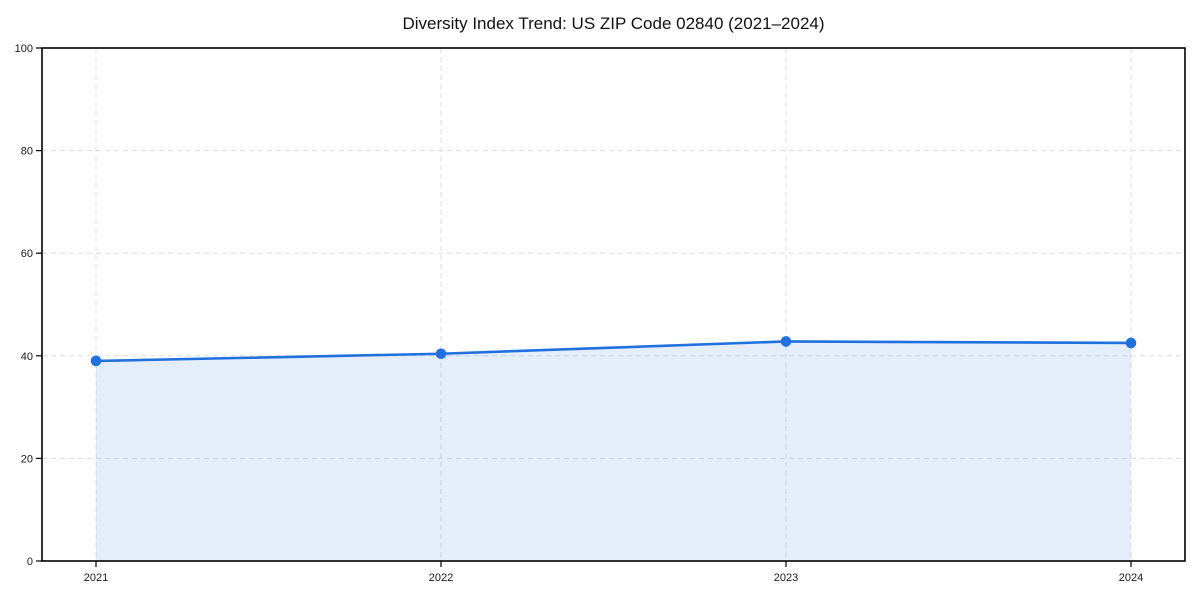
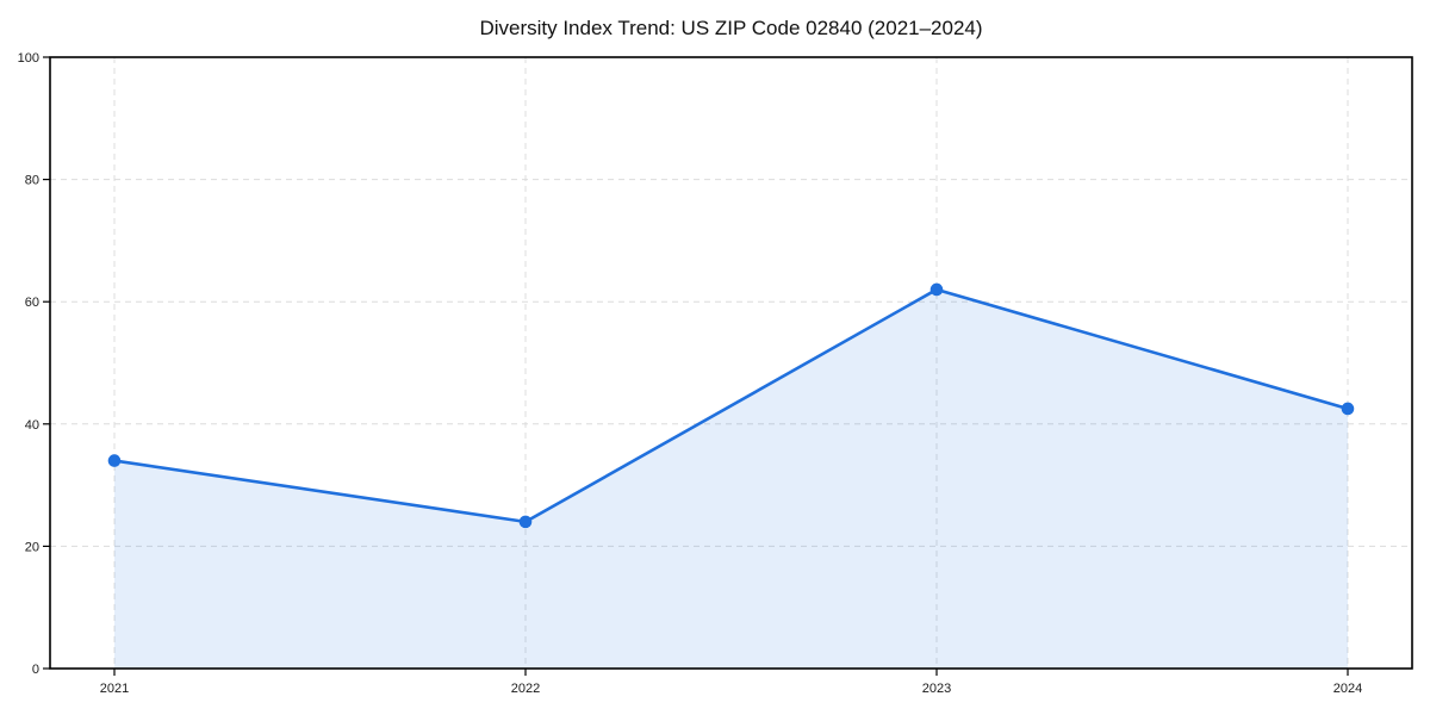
2021: 39 -> 34
2022: 40 -> 24
2023: 43 -> 62
